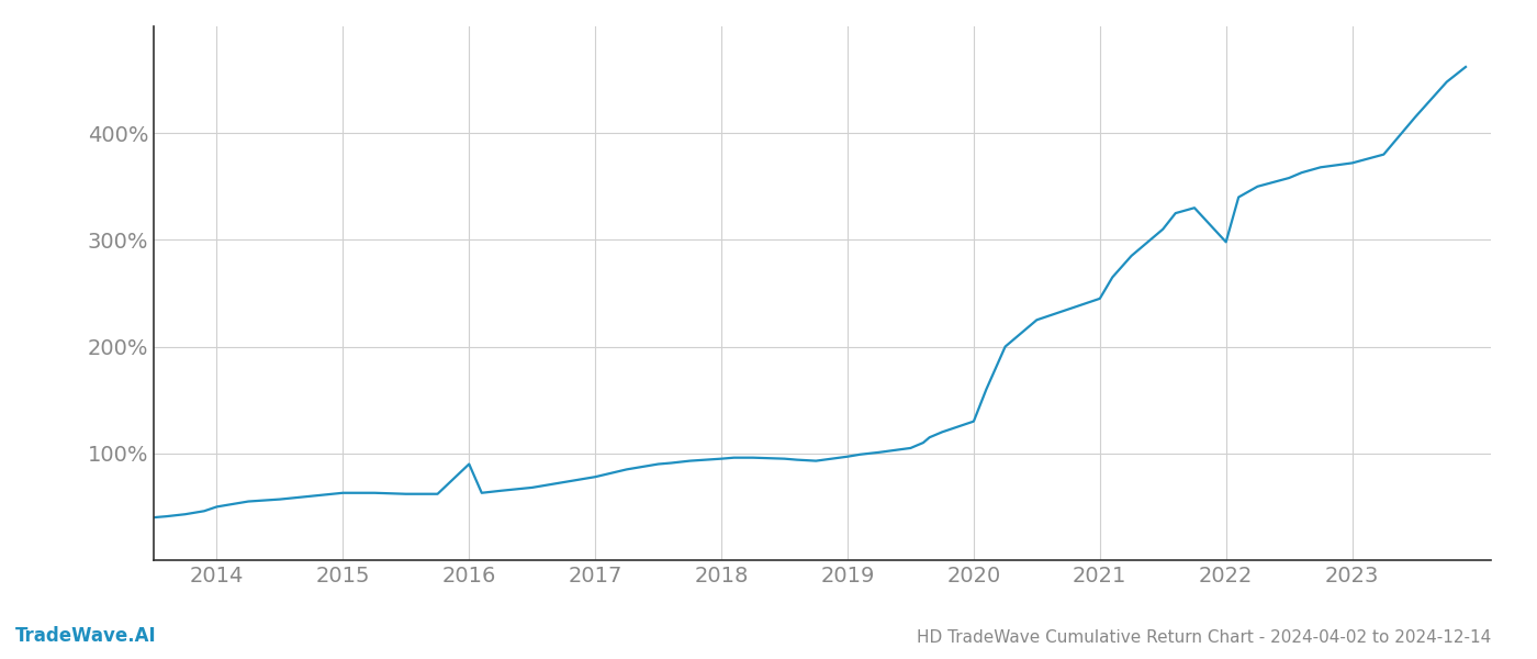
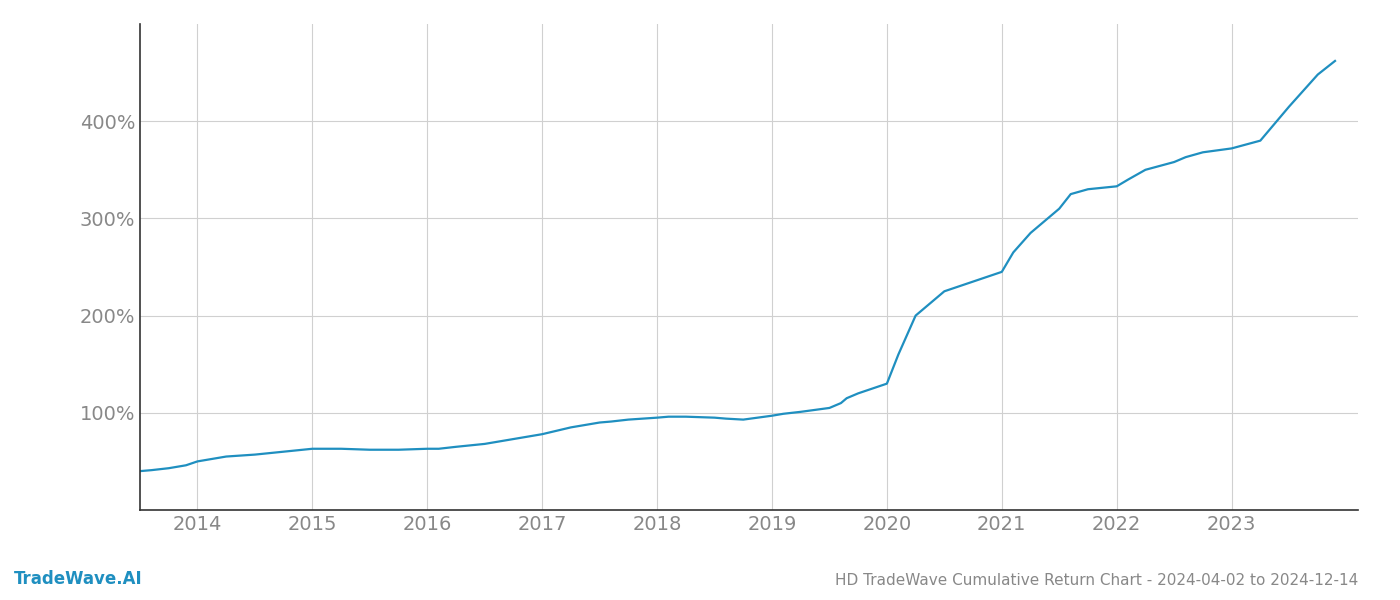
2016: 90% -> 63%
2022: 298% -> 333%
